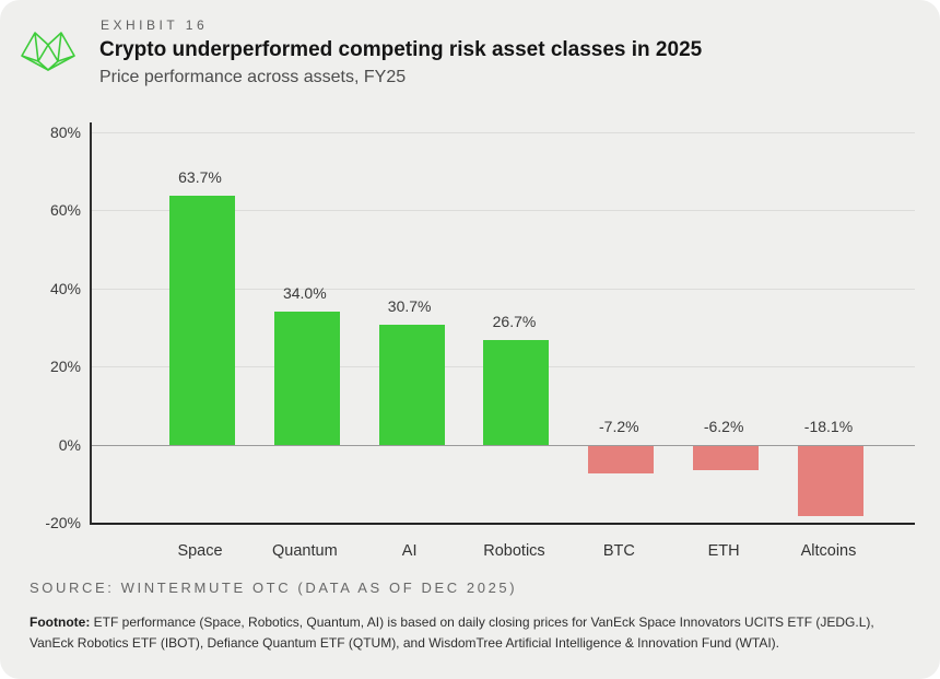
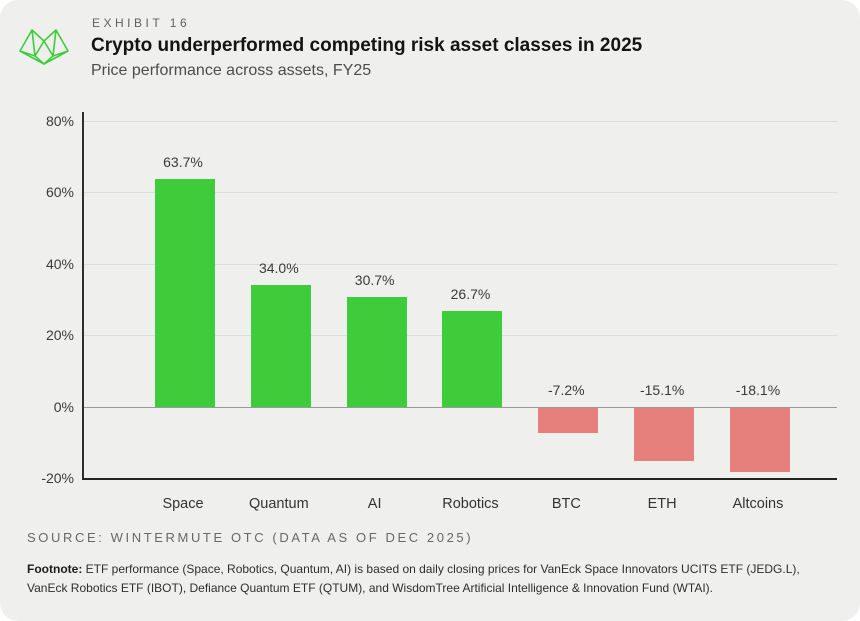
ETH: -6.2% -> -15.1%
